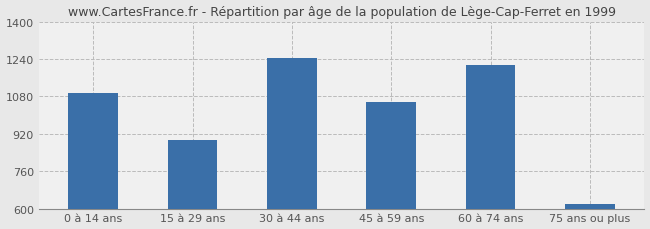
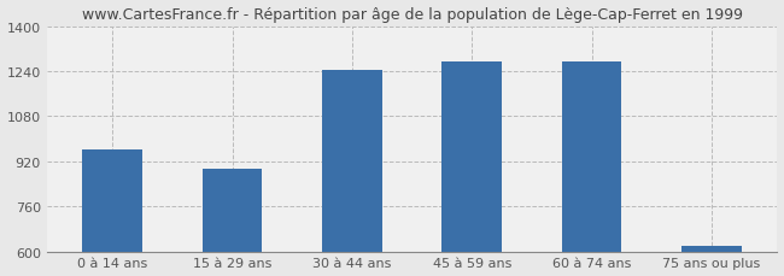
0 à 14 ans: 1095 -> 960
45 à 59 ans: 1055 -> 1272
60 à 74 ans: 1215 -> 1275
